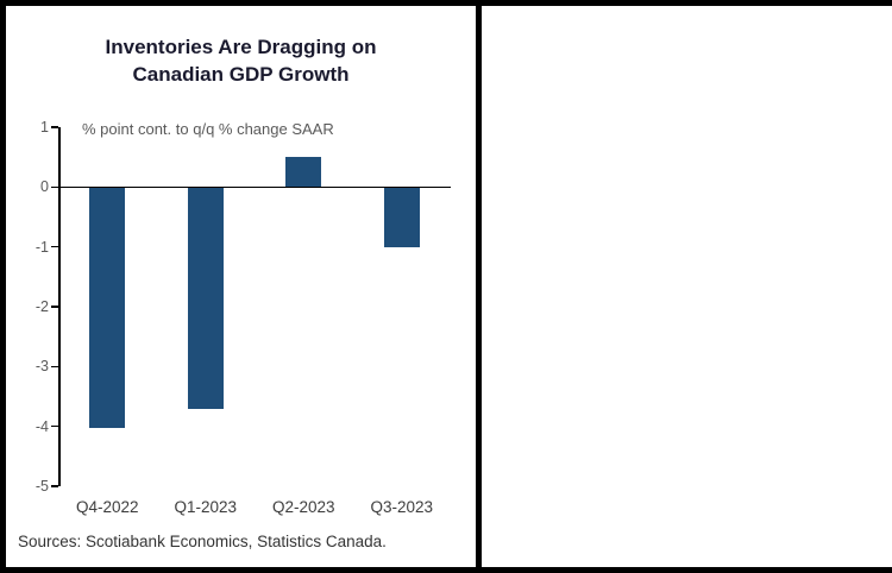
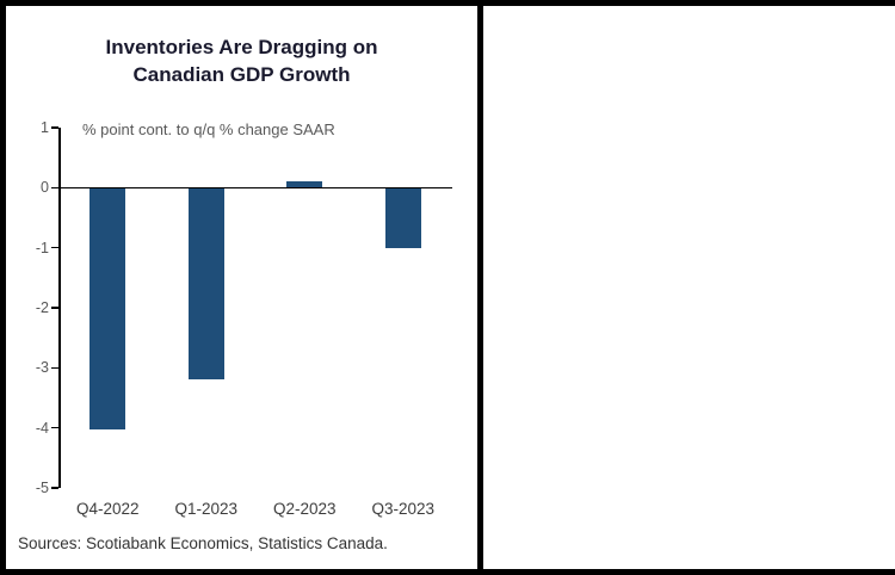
Q1-2023: -3.7 -> -3.2
Q2-2023: 0.5 -> 0.1
